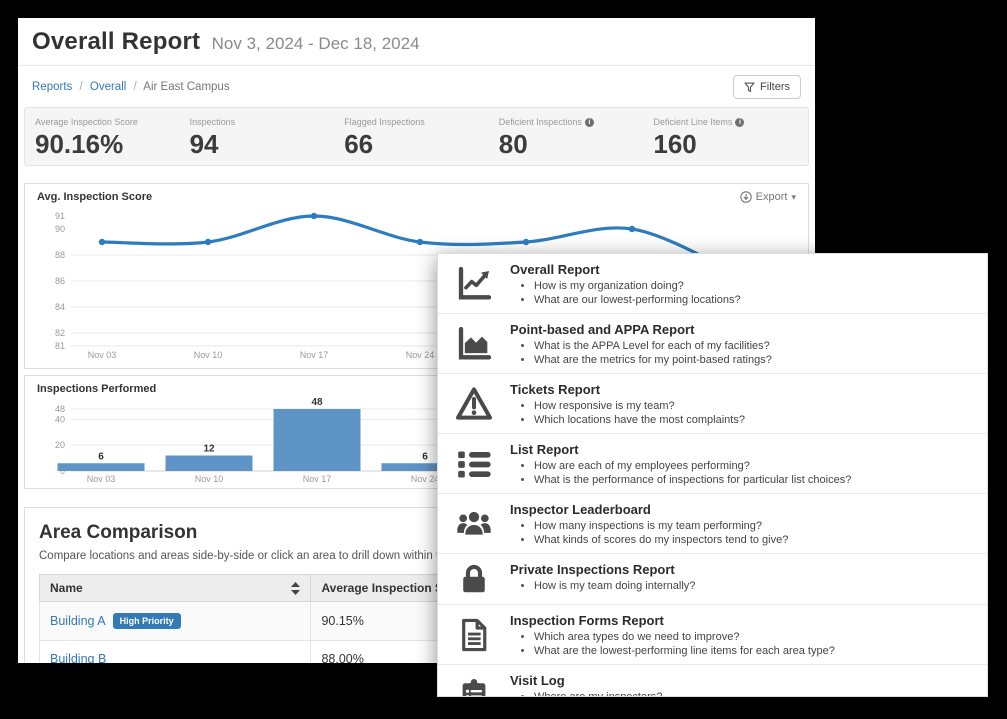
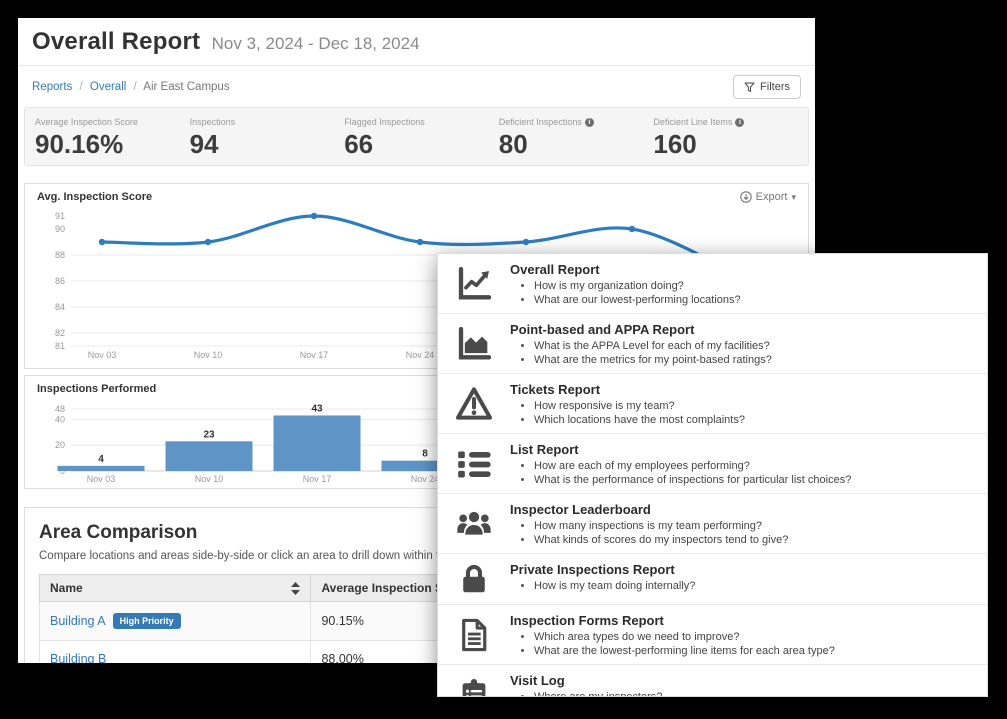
Inspections Performed/Nov 03: 6 -> 4
Inspections Performed/Nov 10: 12 -> 23
Inspections Performed/Nov 17: 48 -> 43
Inspections Performed/Nov 24: 6 -> 8
